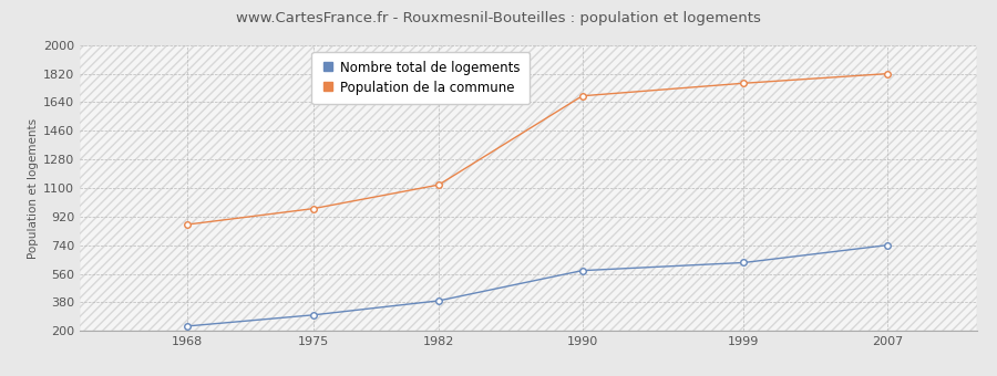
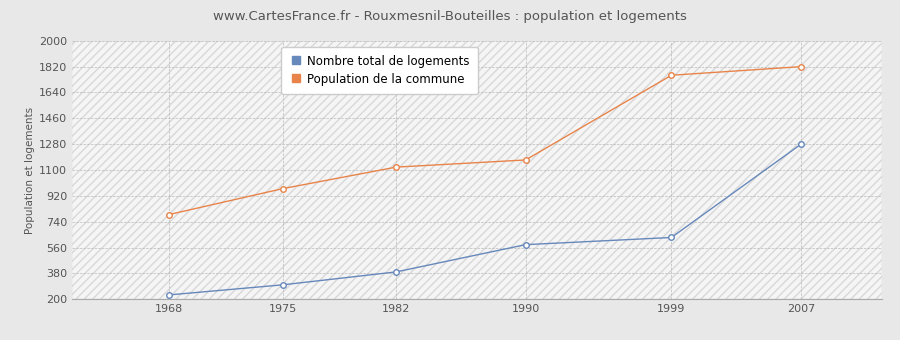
Population de la commune/1968: 870 -> 790
Population de la commune/1990: 1680 -> 1170
Nombre total de logements/2007: 740 -> 1280
